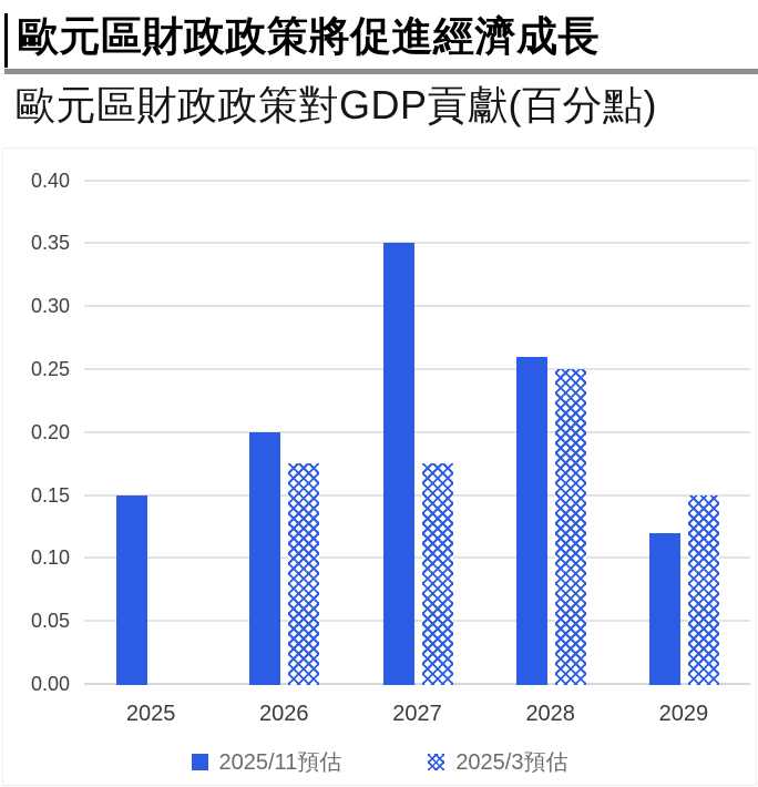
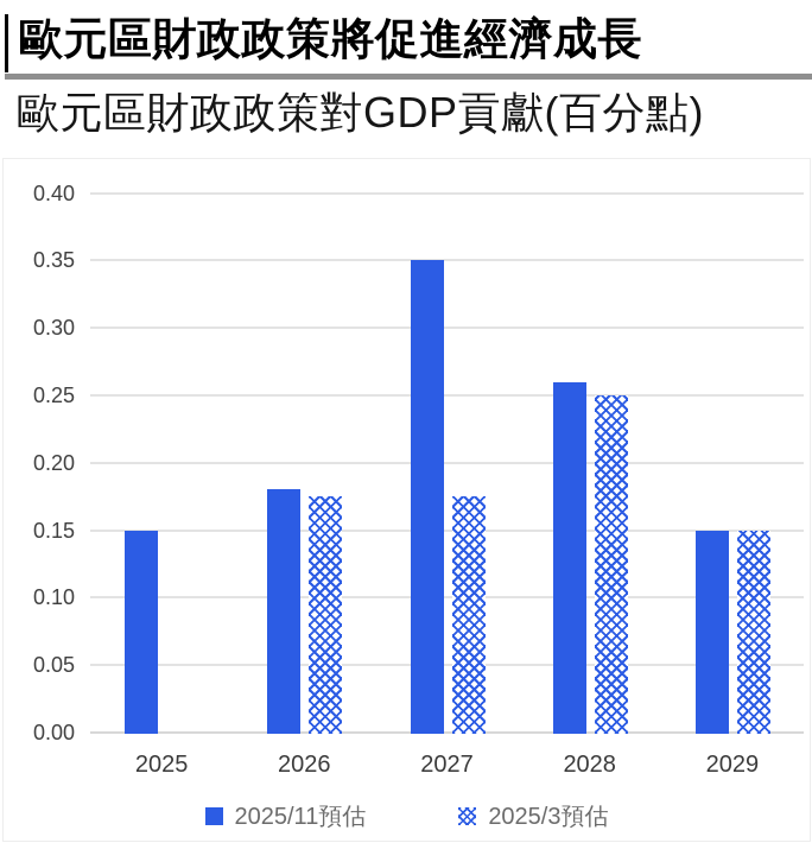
2025/11預估/2026: 0.20 -> 0.18
2025/11預估/2029: 0.12 -> 0.15
